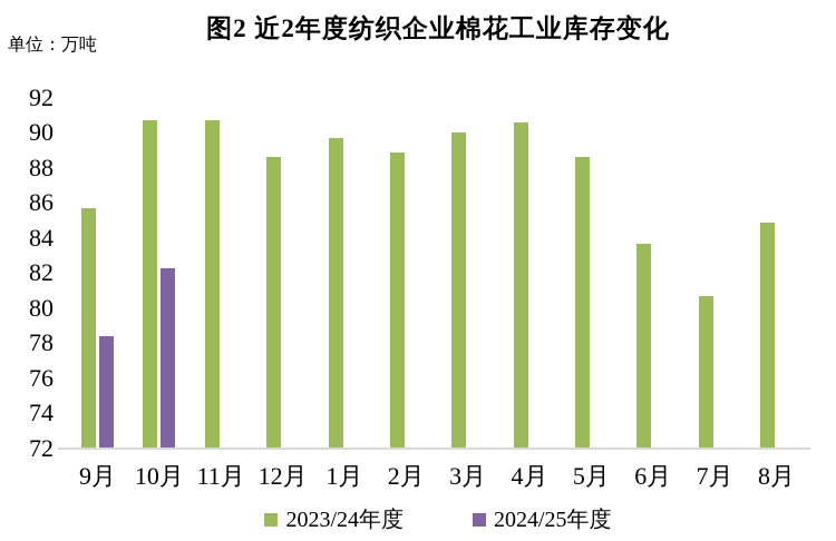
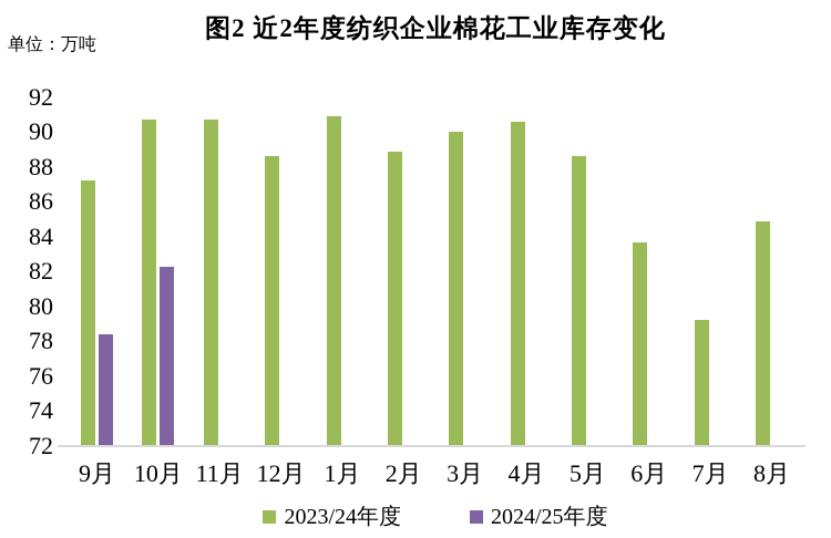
2023/24年度/9月: 85.7 -> 87.2
2023/24年度/1月: 89.7 -> 90.9
2023/24年度/7月: 80.7 -> 79.2
